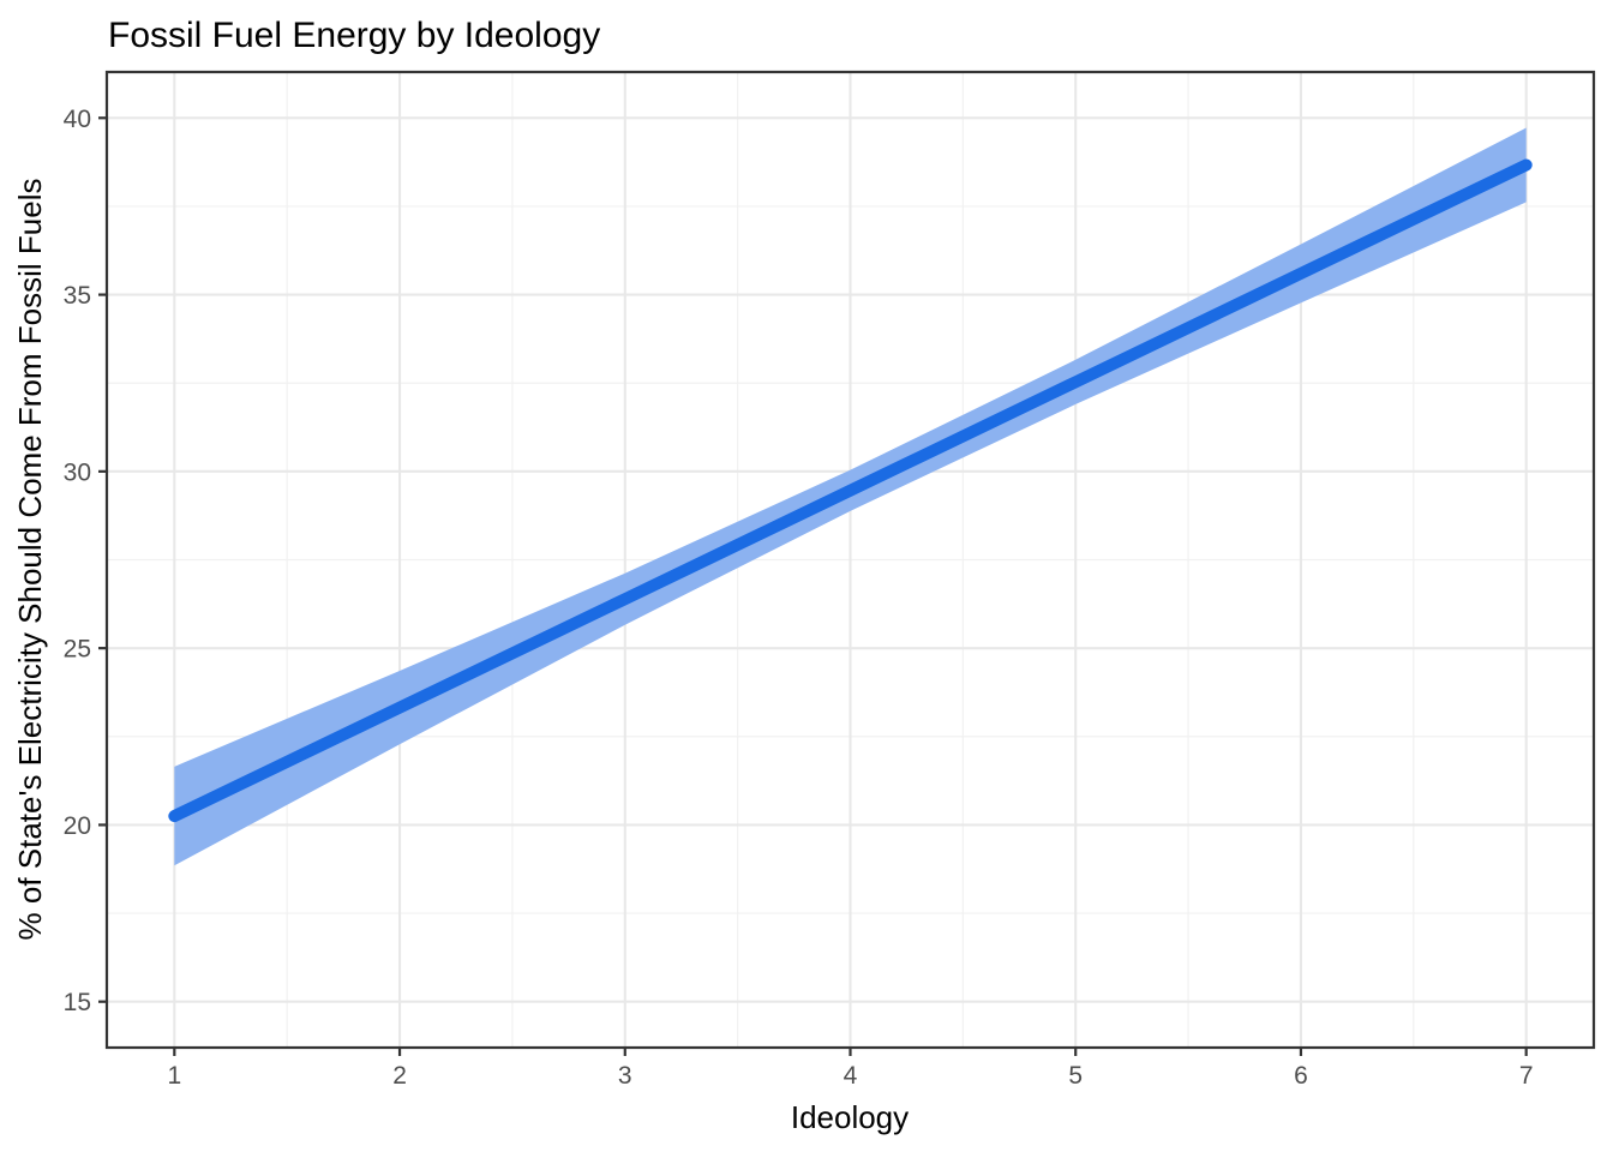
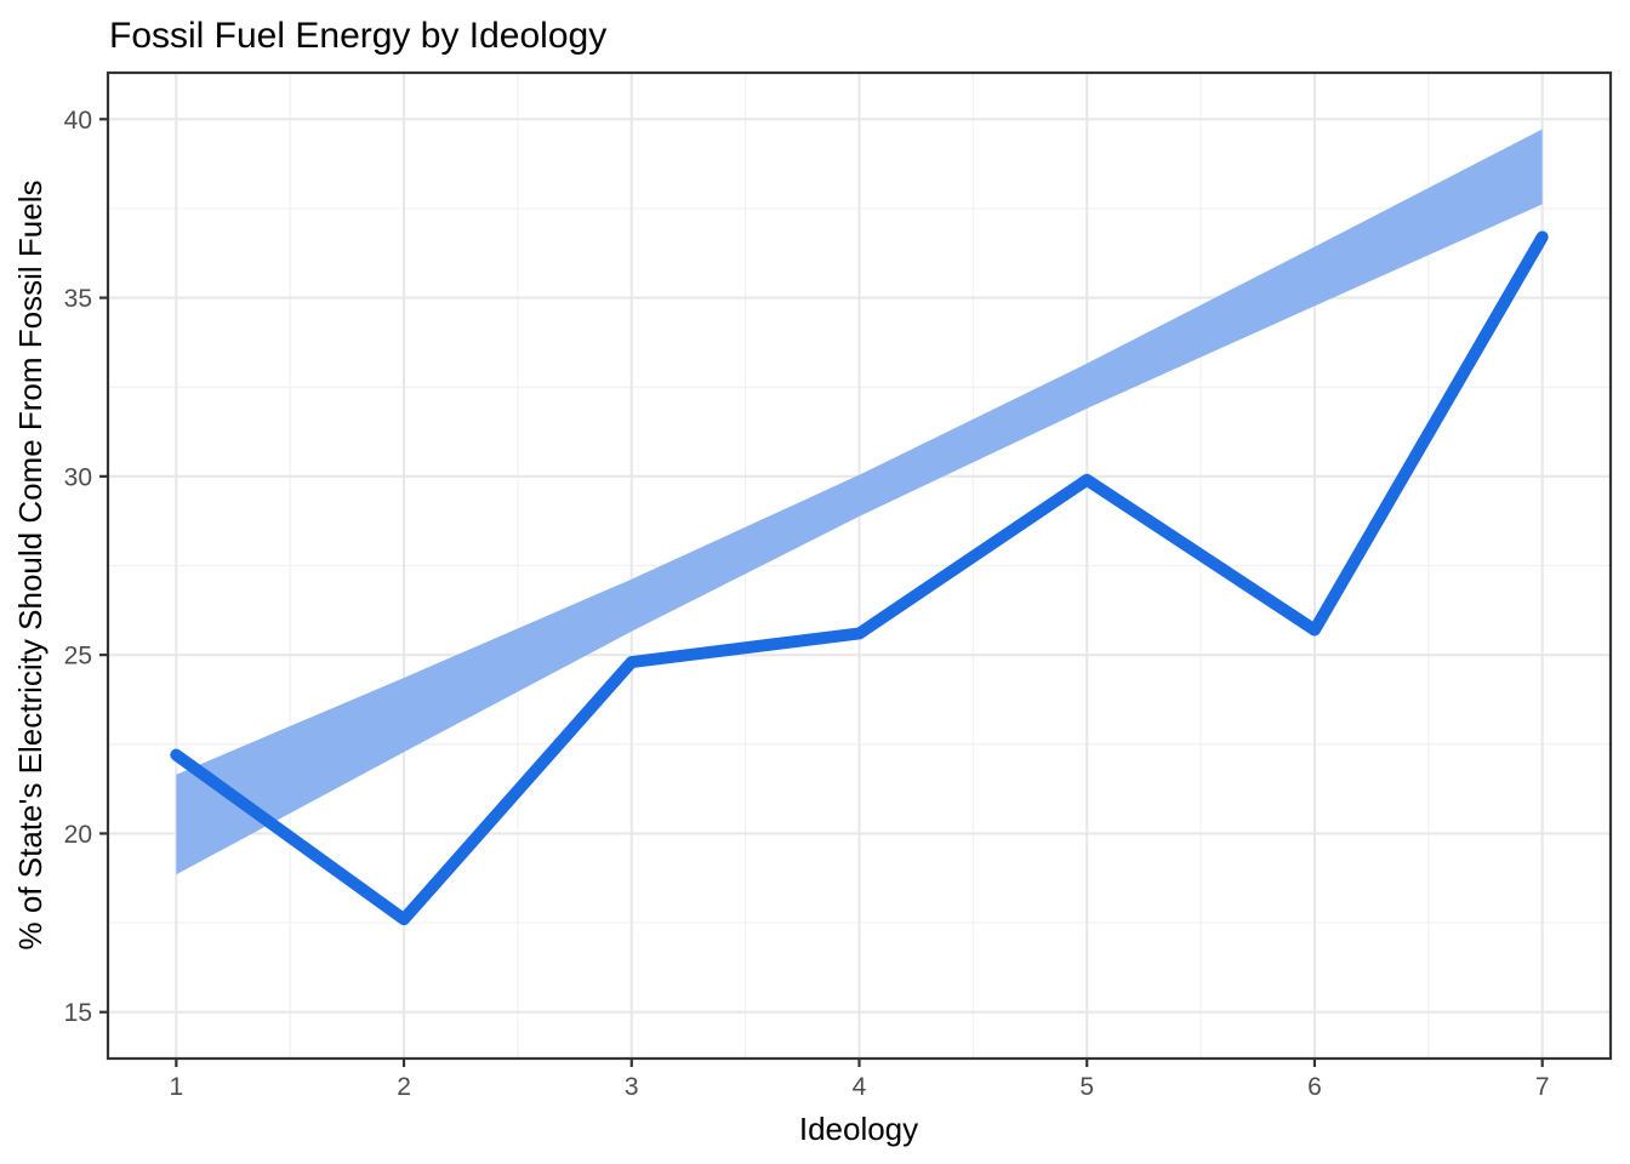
1: 20.2 -> 22.2
2: 23.3 -> 17.6
3: 26.4 -> 24.8
4: 29.5 -> 25.6
5: 32.5 -> 29.9
6: 35.6 -> 25.7
7: 38.7 -> 36.7
